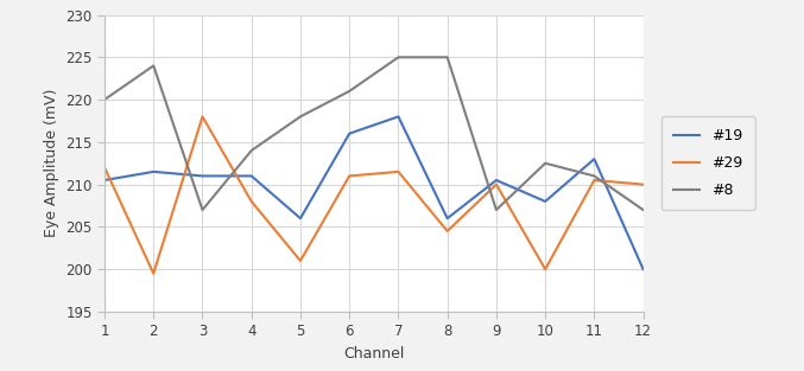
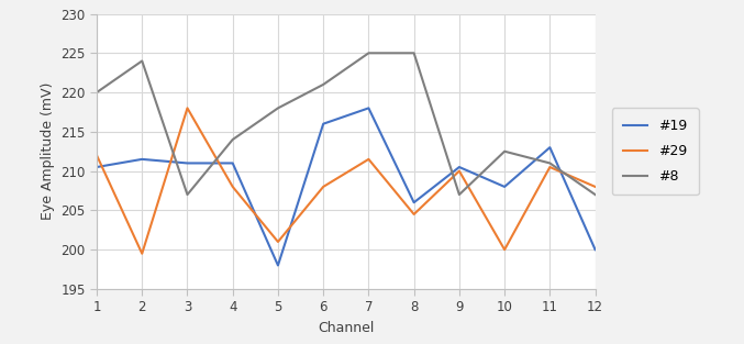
#19/5: 206.0 -> 198.0
#29/6: 211.0 -> 208.0
#29/12: 210.0 -> 208.0
